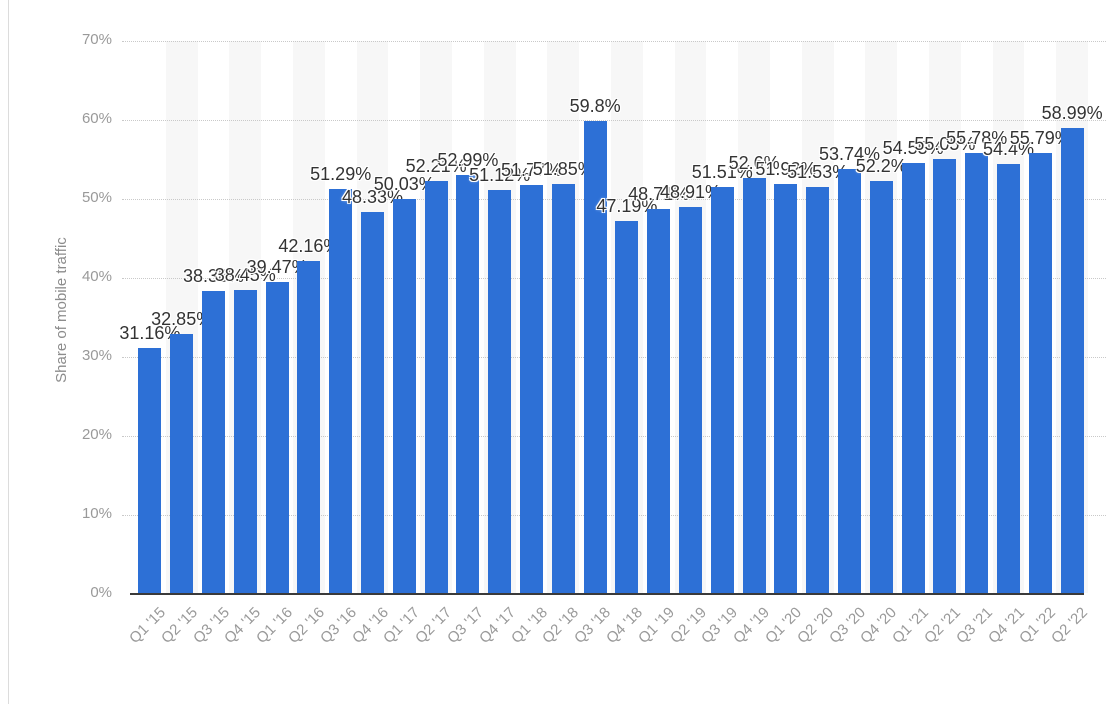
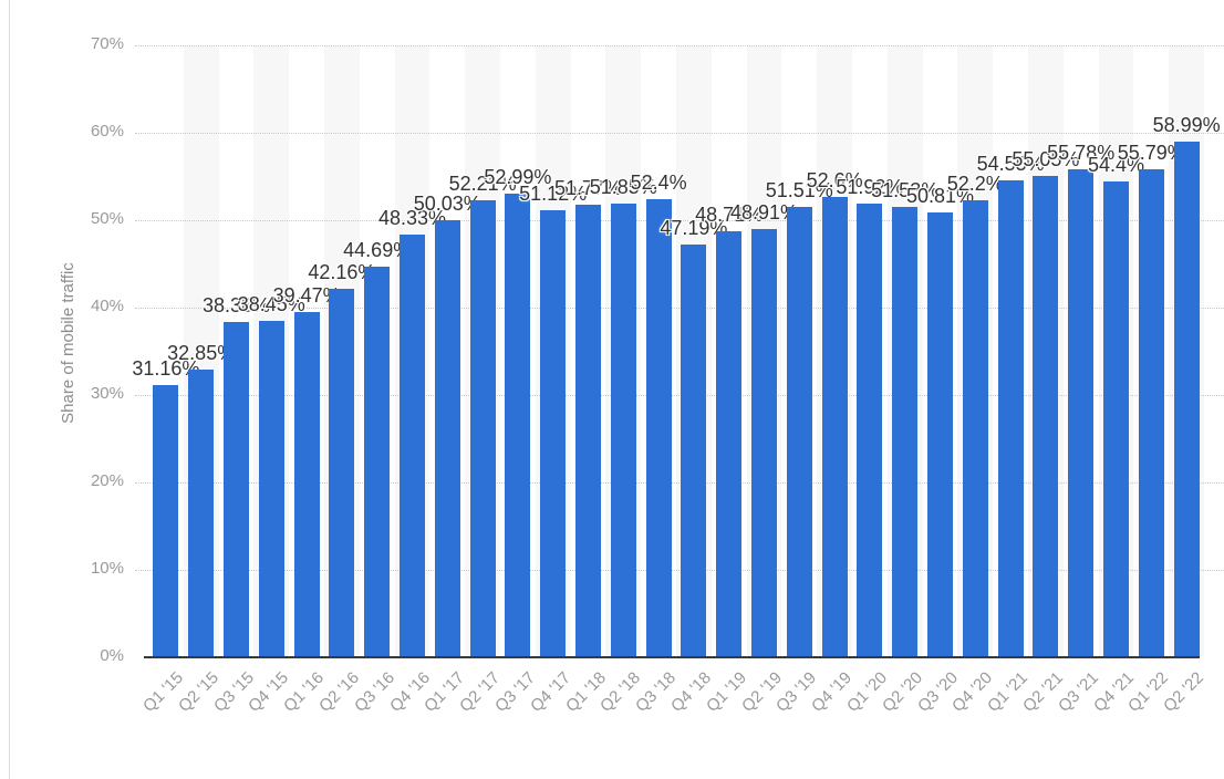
Q3 '16: 51.29% -> 44.69%
Q3 '18: 59.8% -> 52.4%
Q3 '20: 53.74% -> 50.81%
